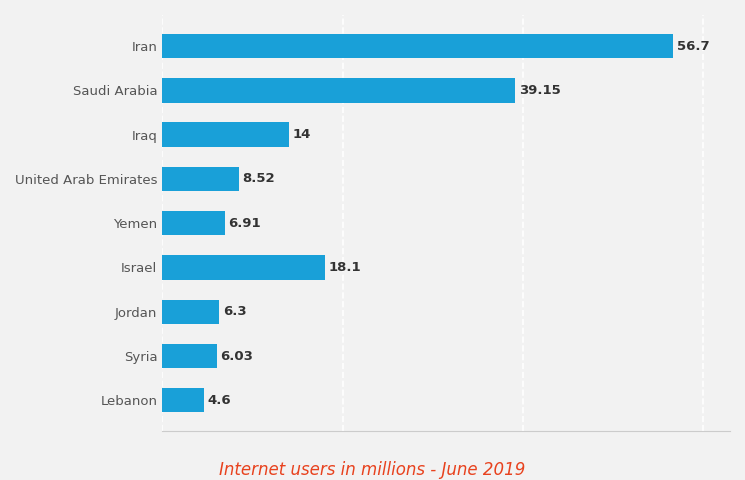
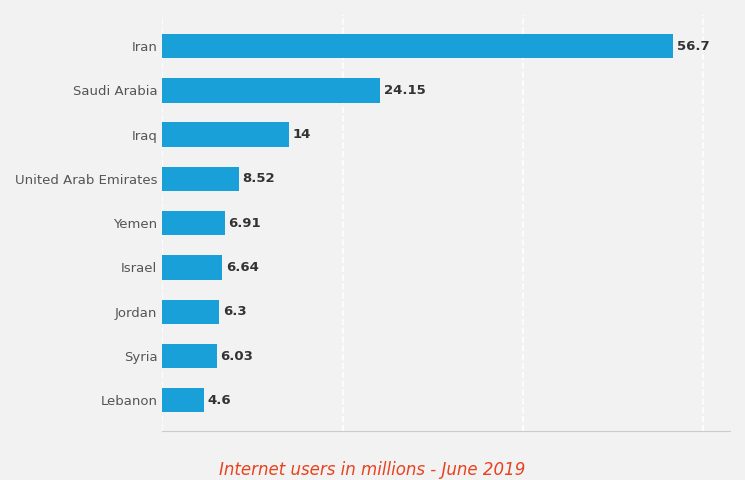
Saudi Arabia: 39.15 -> 24.15
Israel: 18.1 -> 6.64
